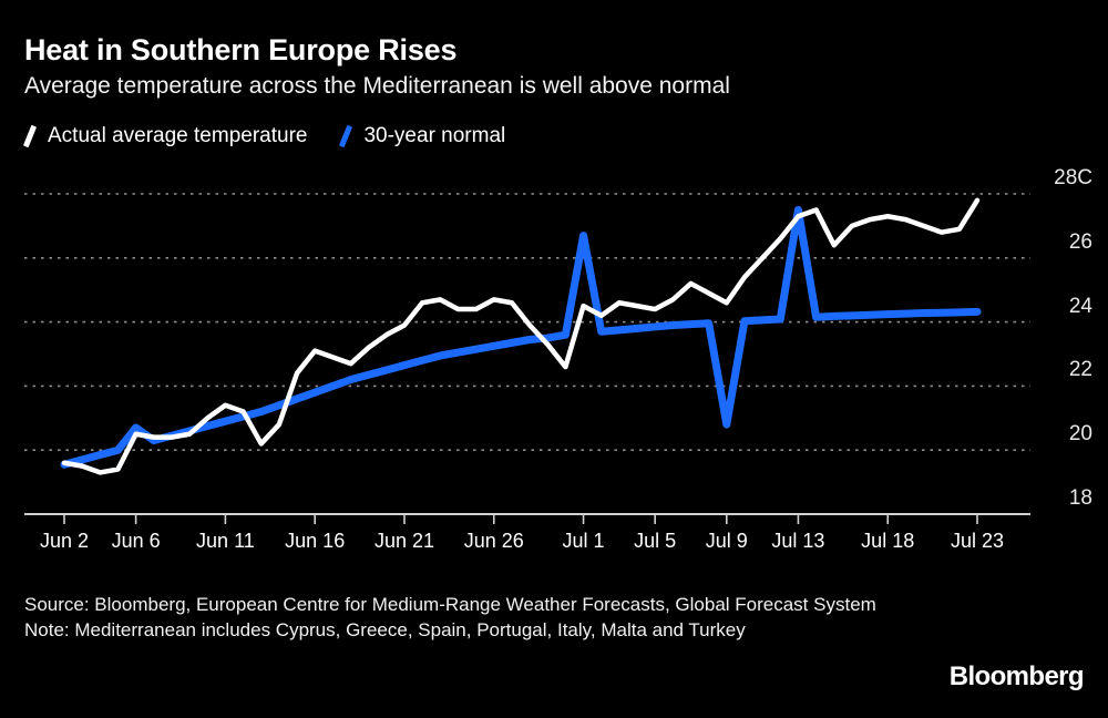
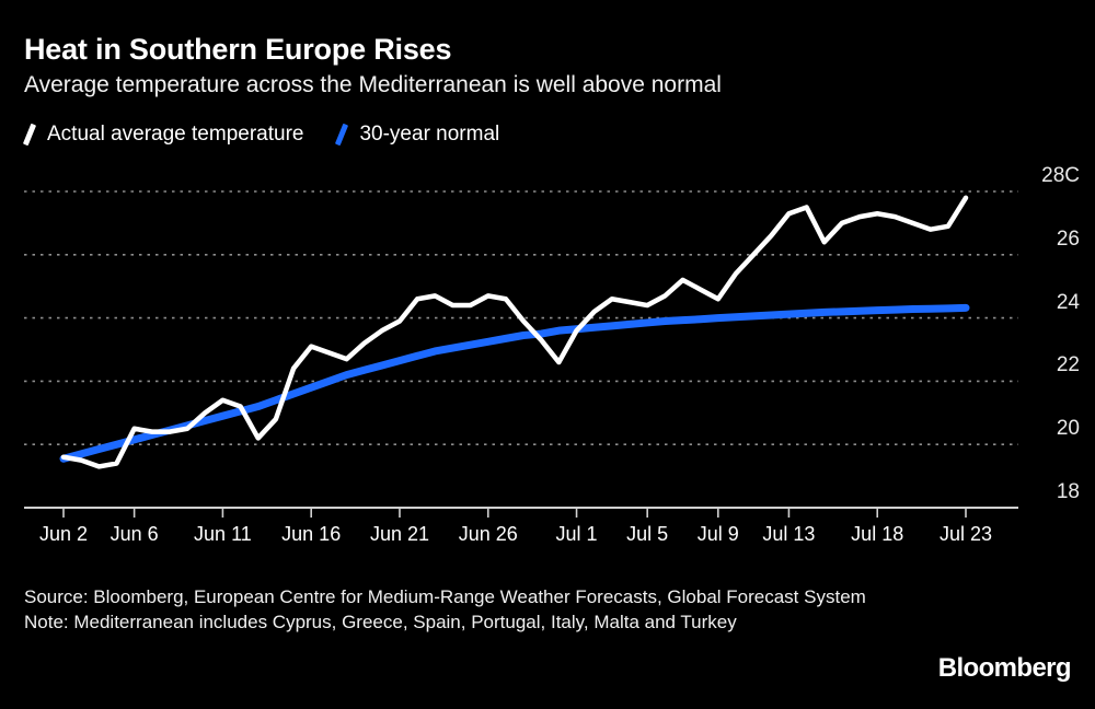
30-year normal/Jun 6: 20.7 -> 20.1
Actual average temperature/Jul 1: 24.5 -> 23.6
30-year normal/Jul 1: 26.7 -> 23.6
30-year normal/Jul 9: 20.8 -> 24.0
30-year normal/Jul 13: 27.5 -> 24.1
